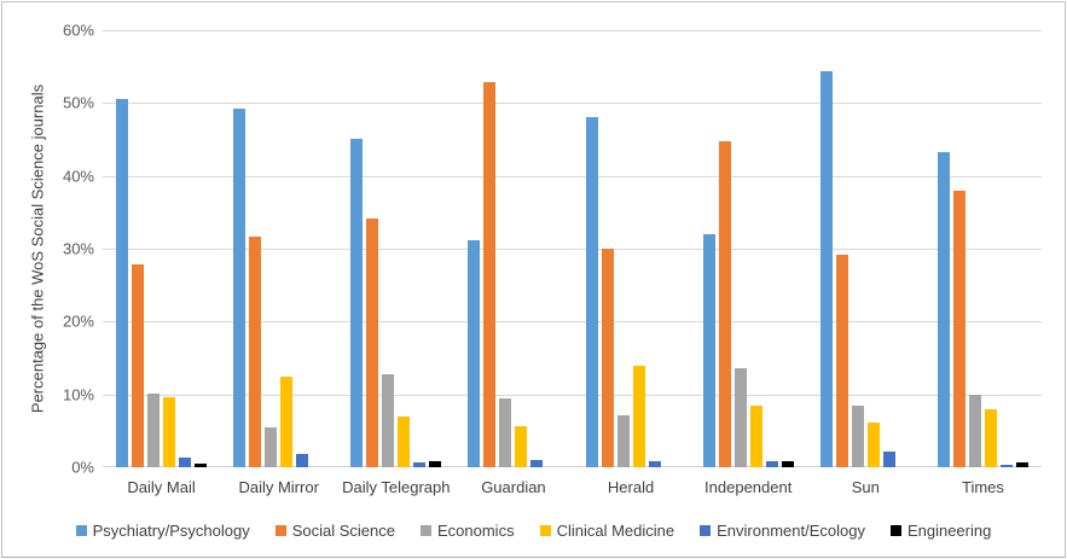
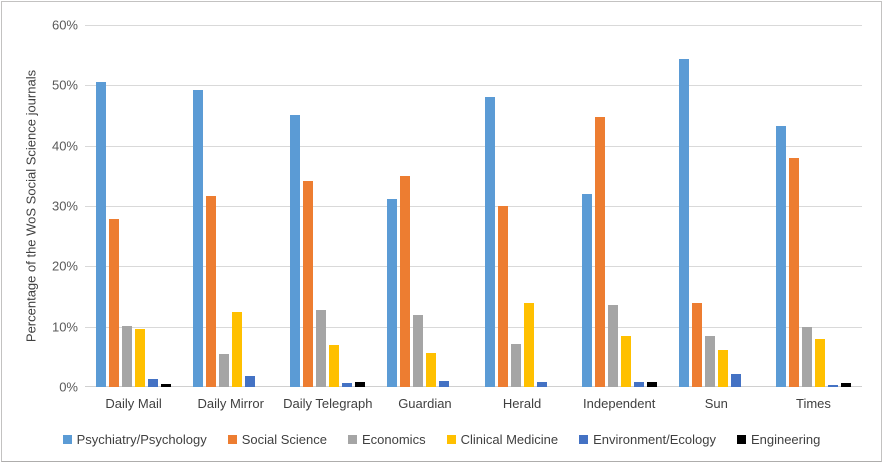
Social Science/Guardian: 53% -> 35%
Economics/Guardian: 10% -> 12%
Social Science/Sun: 29% -> 14%
